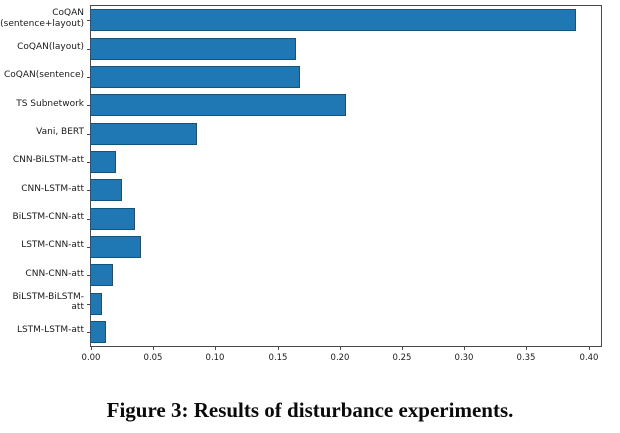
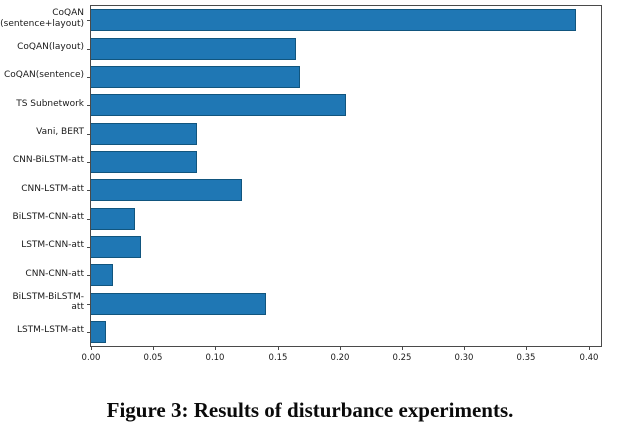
CNN-BiLSTM-att: 0.020 -> 0.085
CNN-LSTM-att: 0.025 -> 0.121
BiLSTM-BiLSTM-att: 0.009 -> 0.141
